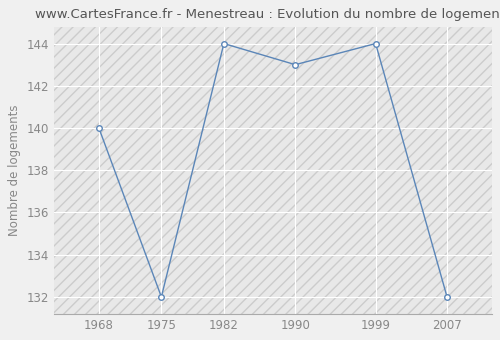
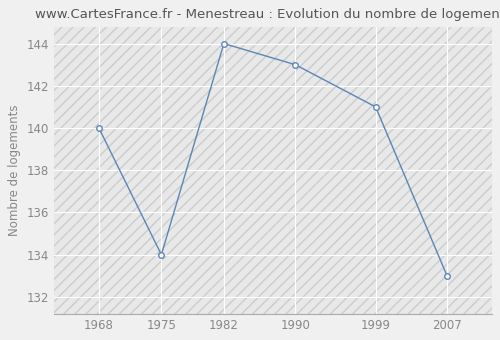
1975: 132 -> 134
1999: 144 -> 141
2007: 132 -> 133
